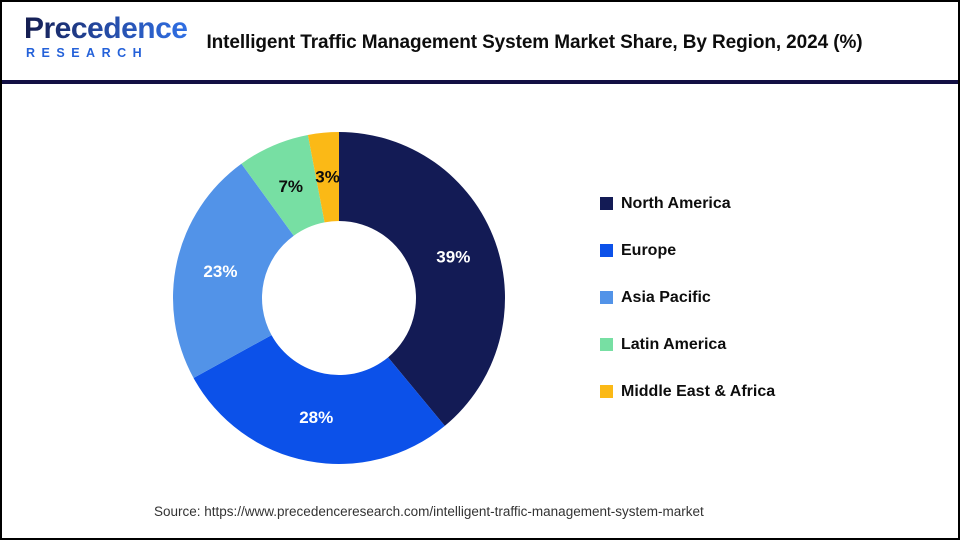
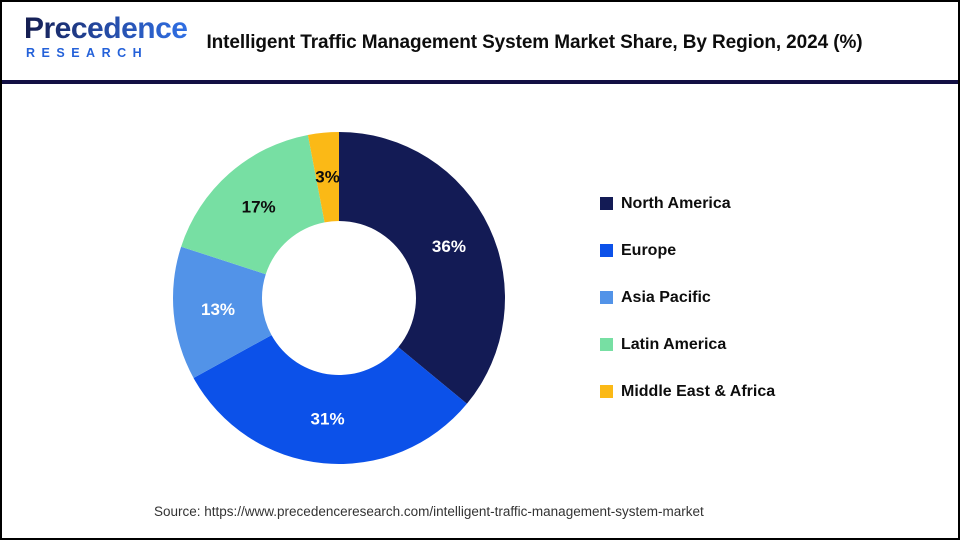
North America: 39% -> 36%
Europe: 28% -> 31%
Asia Pacific: 23% -> 13%
Latin America: 7% -> 17%
